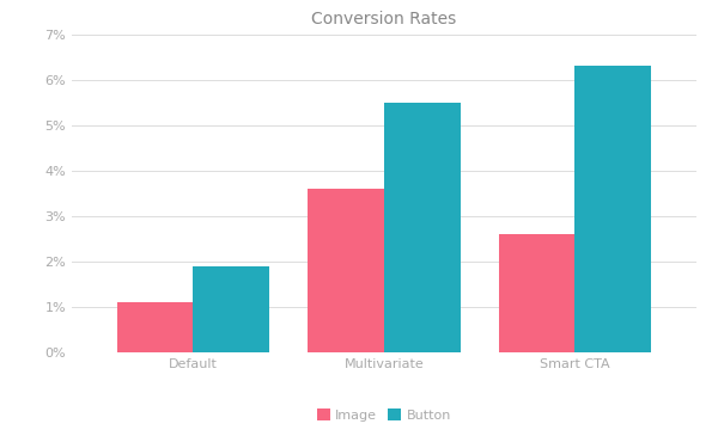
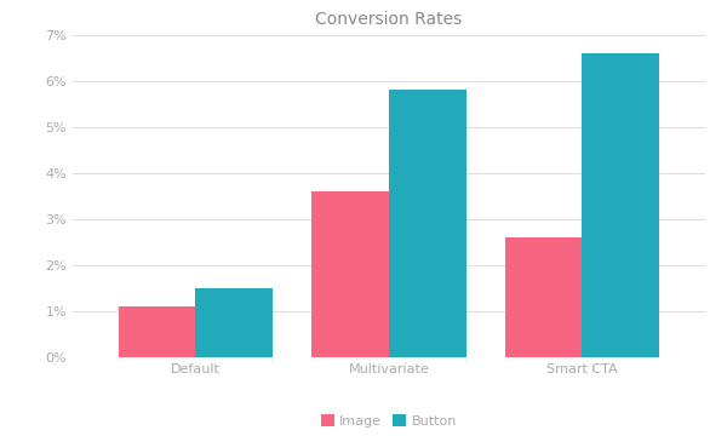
Button/Default: 1.9% -> 1.5%
Button/Multivariate: 5.5% -> 5.8%
Button/Smart CTA: 6.3% -> 6.6%
